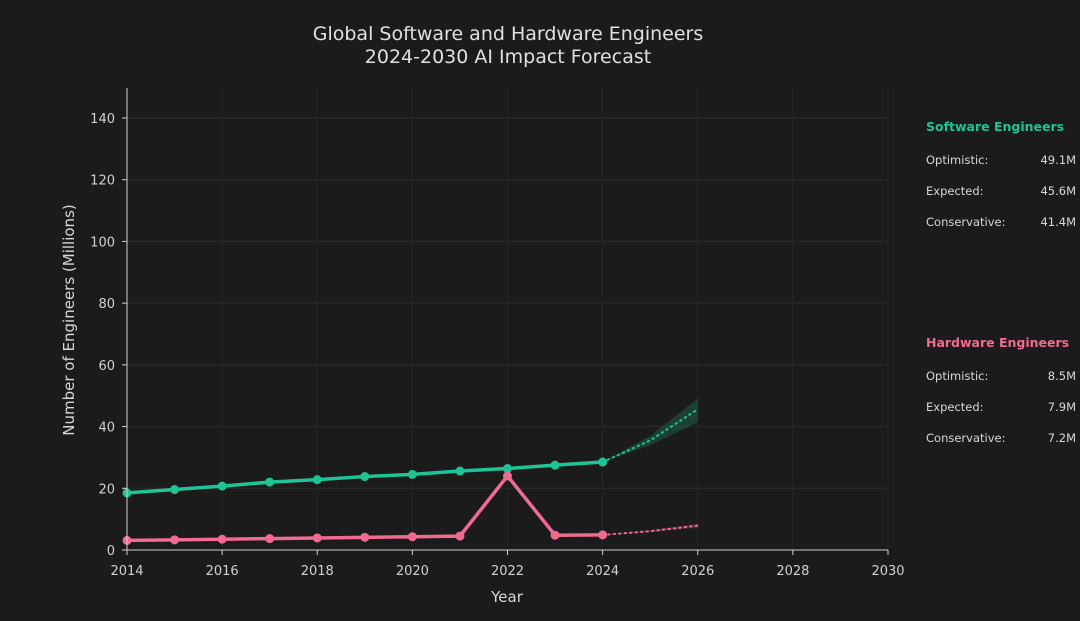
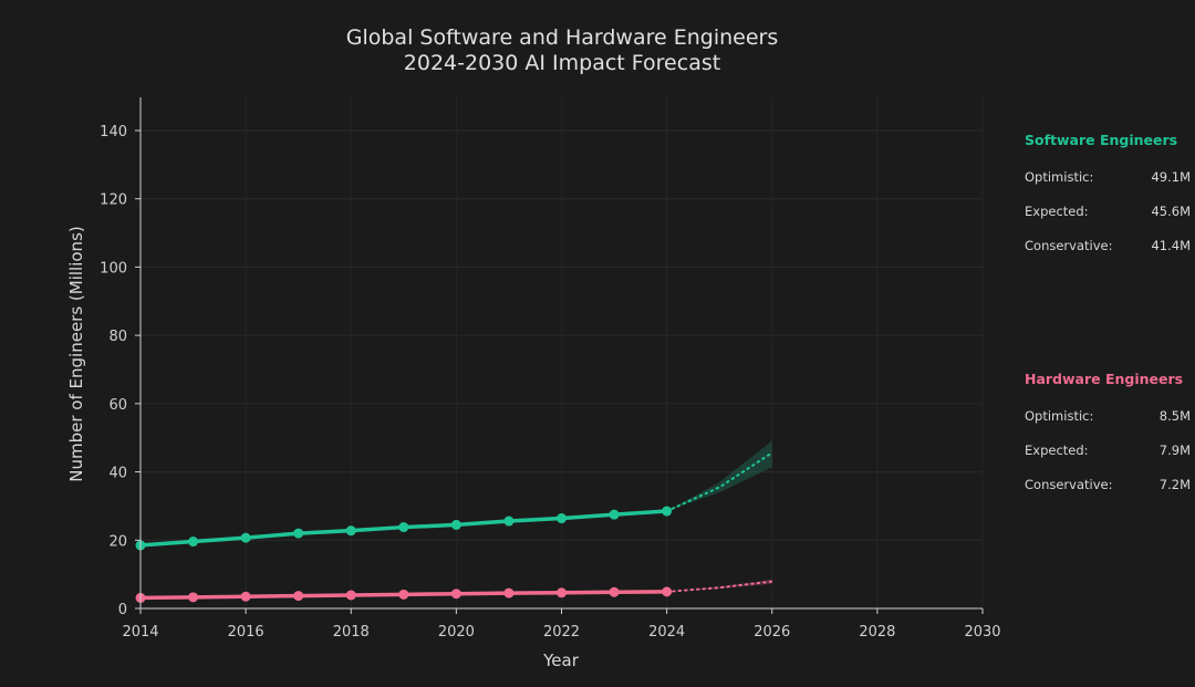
Hardware Engineers/2022: 24 -> 5
